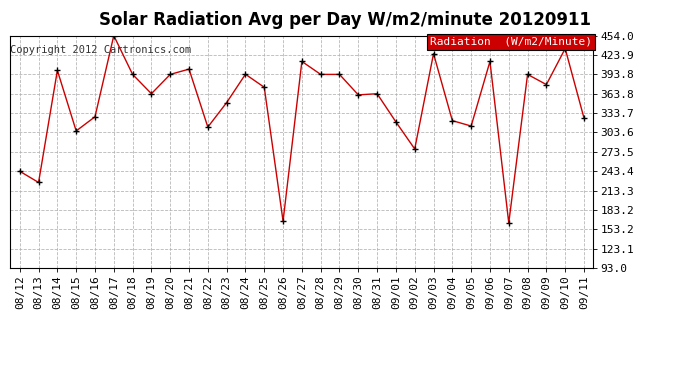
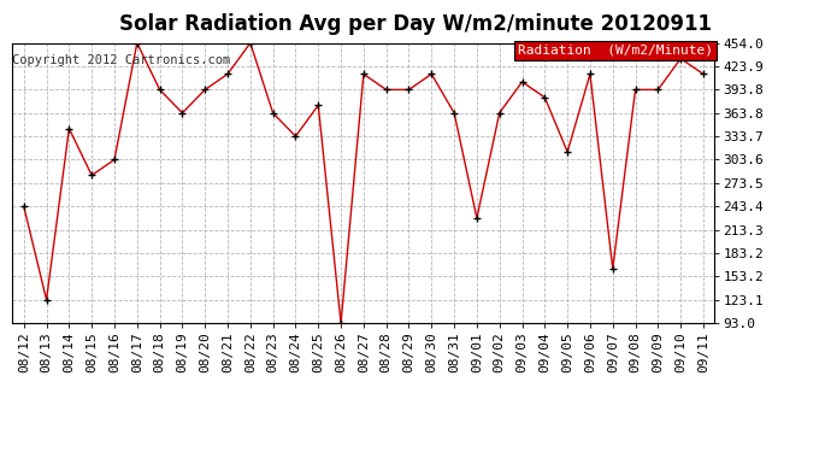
08/13: 226 -> 123
08/14: 400 -> 344
08/15: 306 -> 284
08/16: 328 -> 304
08/21: 402 -> 414
08/22: 312 -> 454
08/23: 350 -> 364
08/24: 394 -> 334
08/26: 166 -> 93
08/30: 362 -> 414
09/01: 320 -> 228
09/02: 278 -> 364
09/03: 426 -> 404
09/04: 322 -> 384
09/09: 378 -> 394
09/11: 326 -> 414
